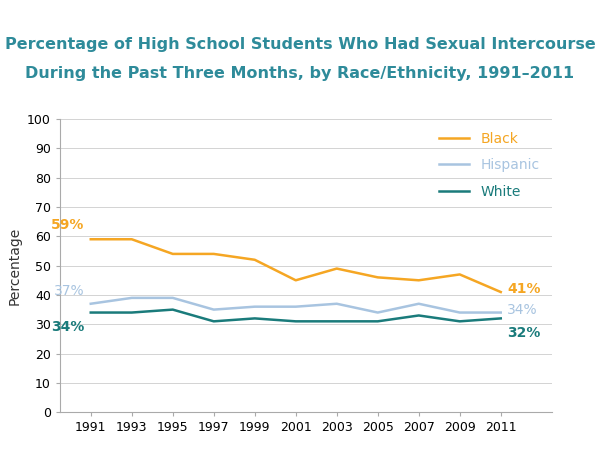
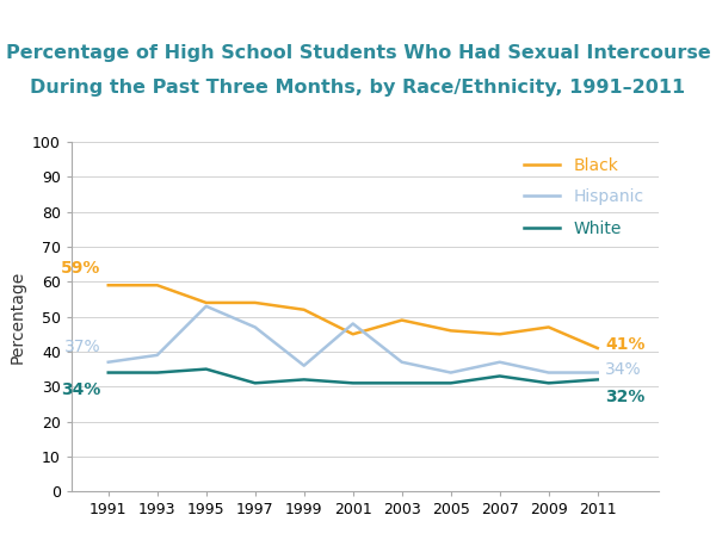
Hispanic/1995: 39 -> 53
Hispanic/1997: 35 -> 47
Hispanic/2001: 36 -> 48
